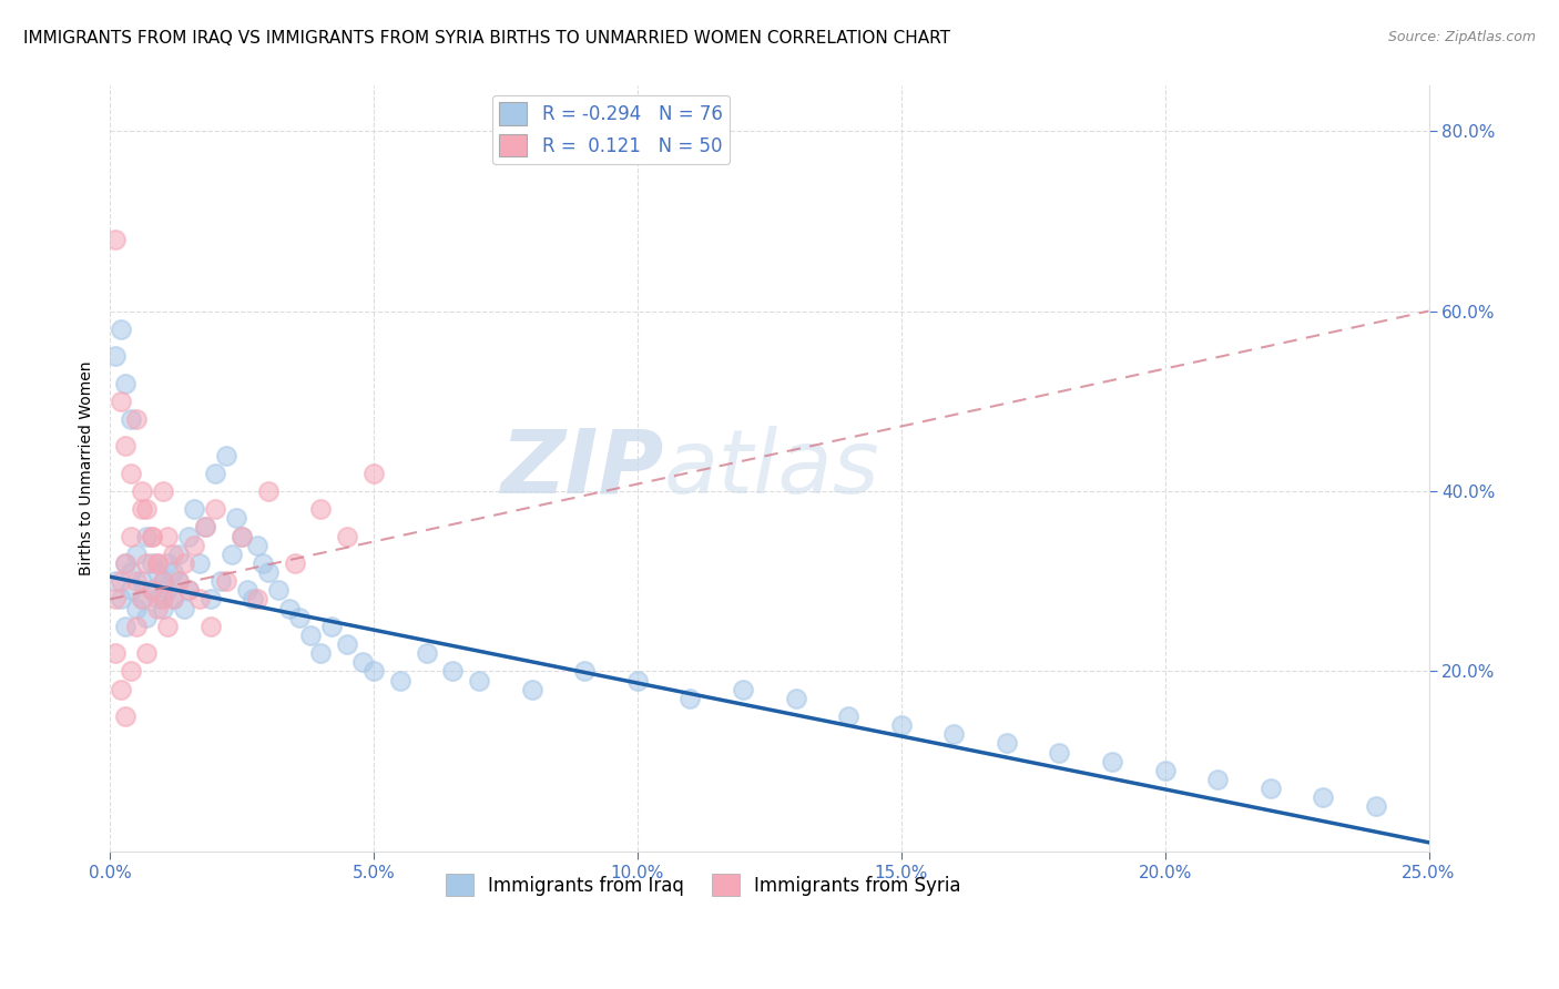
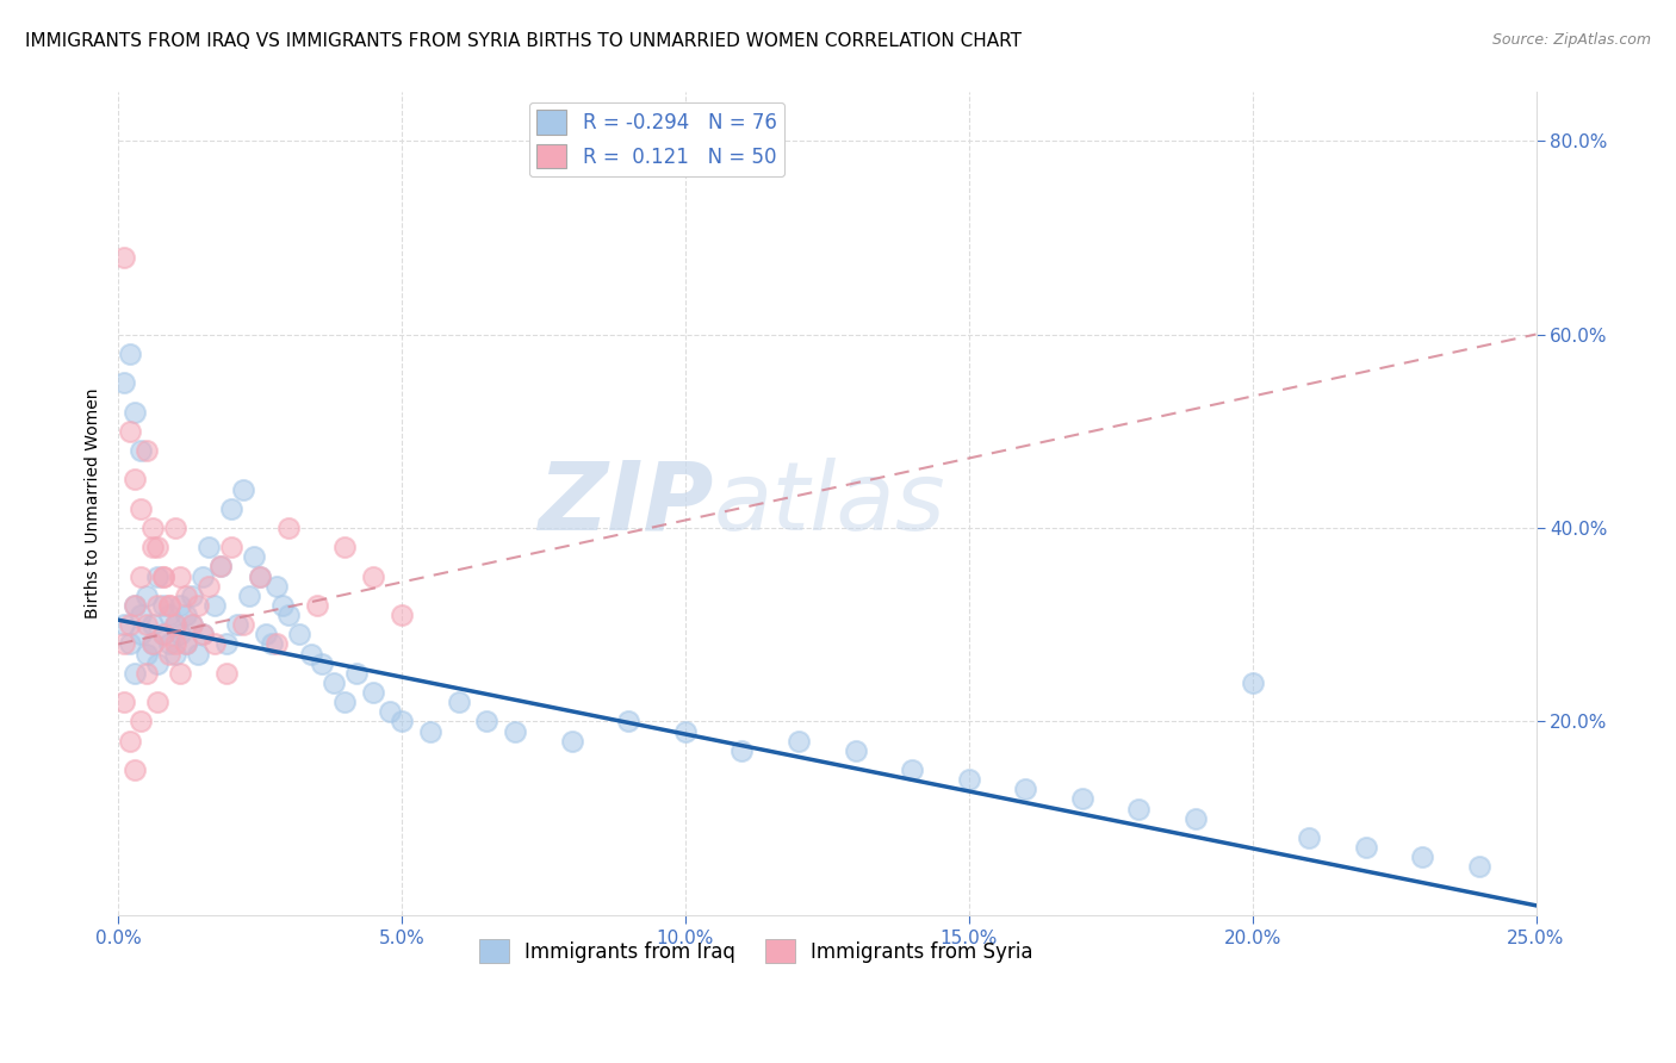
Immigrants from Syria/5.0%: 42% -> 31%
Immigrants from Iraq/20.0%: 9% -> 24%
